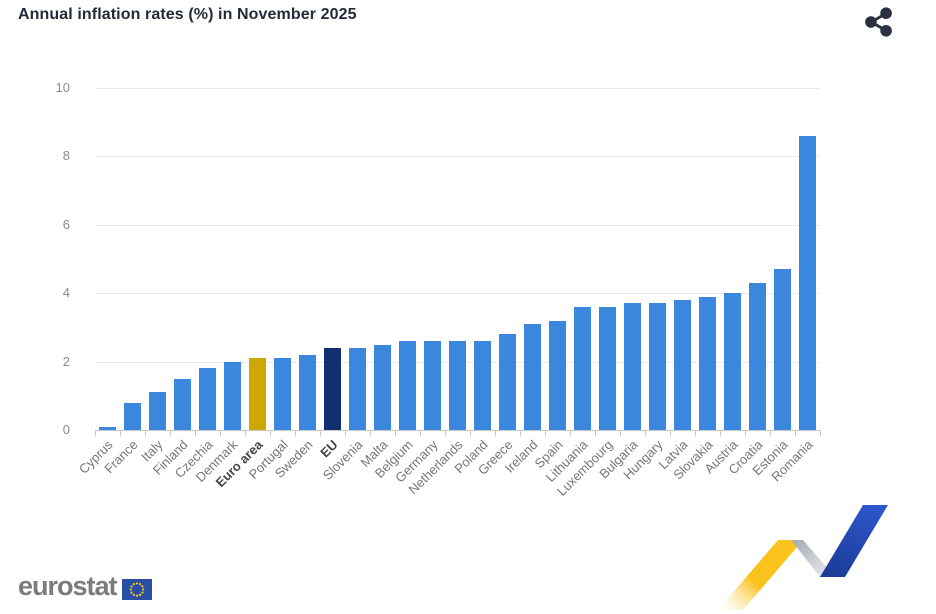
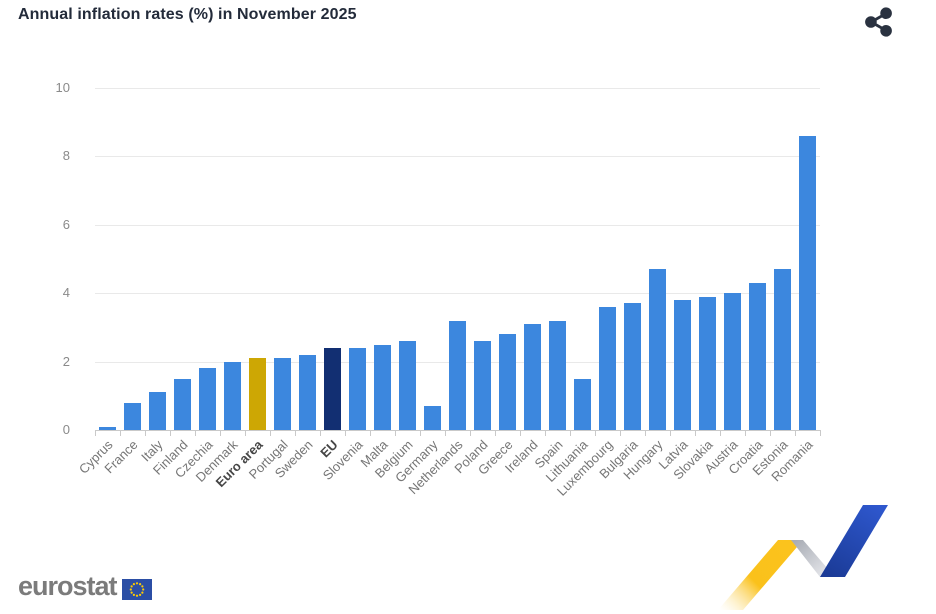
Germany: 2.6 -> 0.7
Netherlands: 2.6 -> 3.2
Lithuania: 3.6 -> 1.5
Hungary: 3.7 -> 4.7
